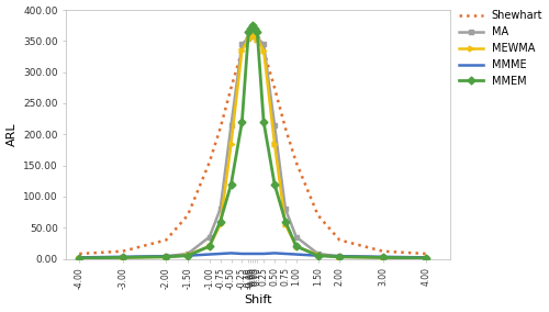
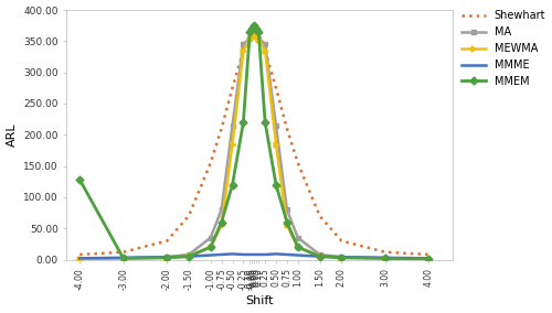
MMEM/-4.00: 1 -> 128
